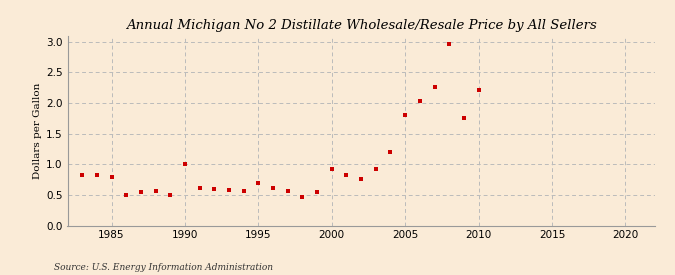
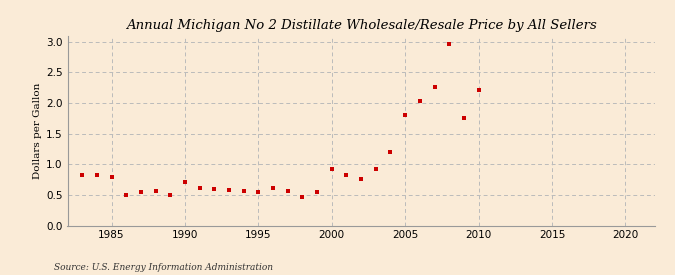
1990: 1.00 -> 0.71
1995: 0.70 -> 0.55
